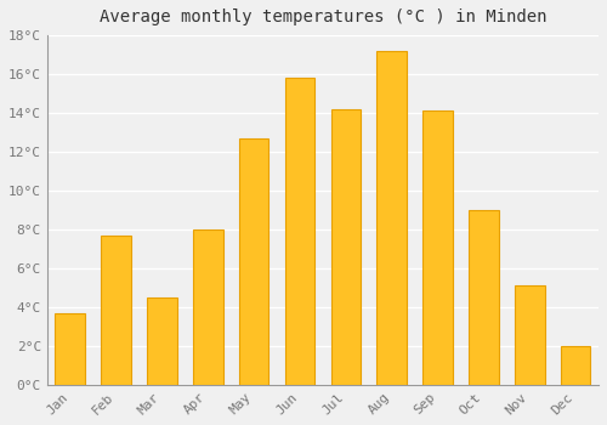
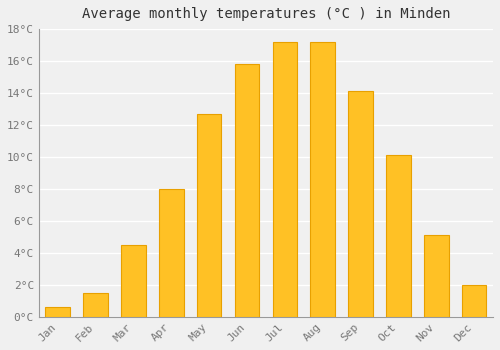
Jan: 3.7°C -> 0.6°C
Feb: 7.7°C -> 1.5°C
Jul: 14.2°C -> 17.2°C
Oct: 9.0°C -> 10.1°C
